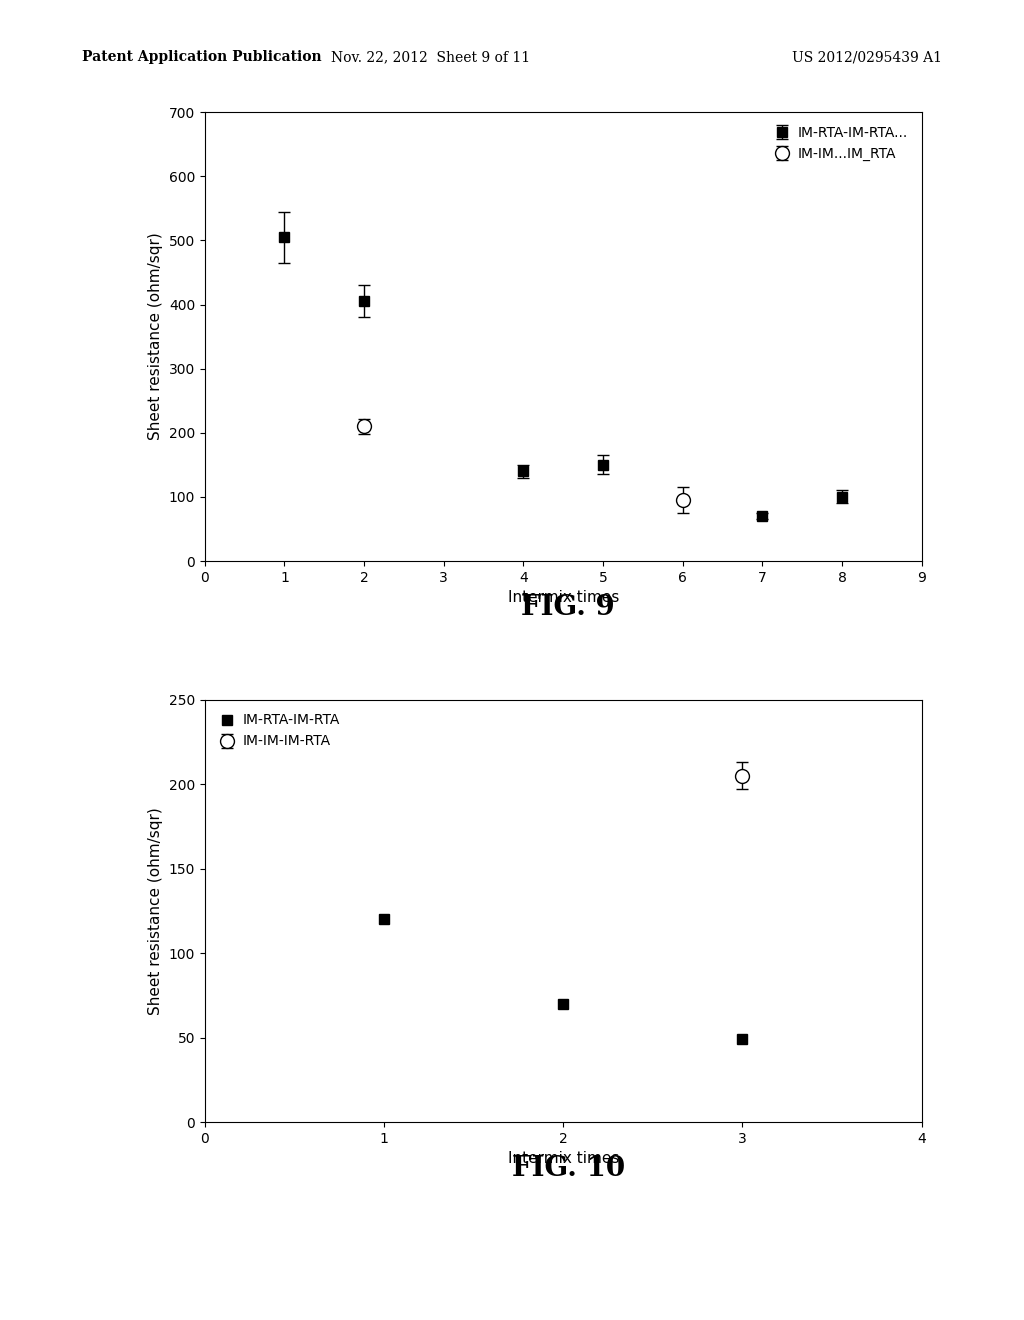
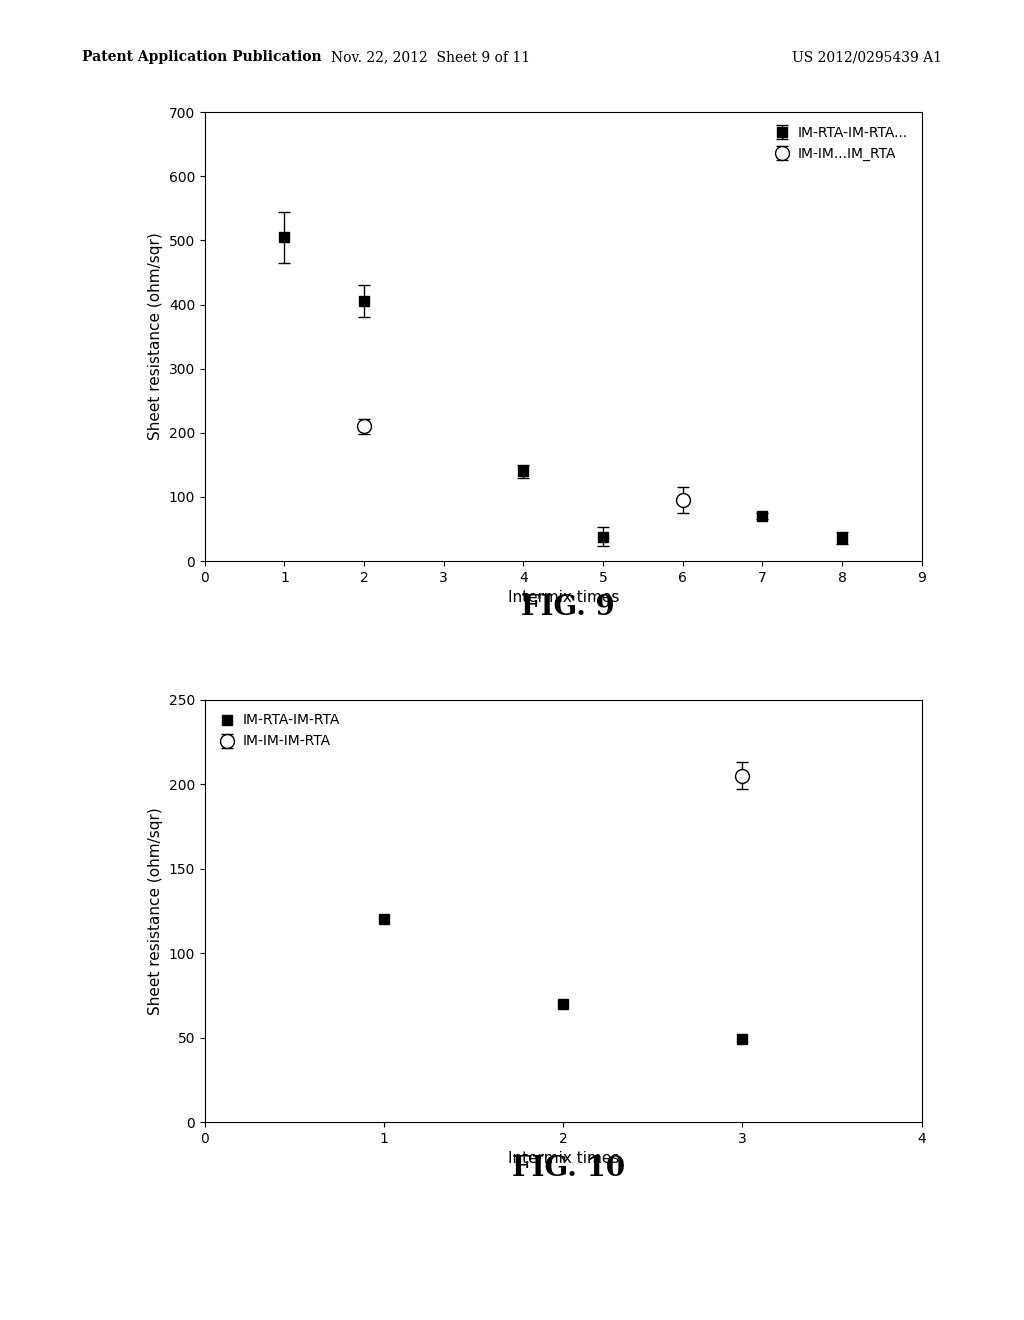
5: 150 -> 38
8: 100 -> 36
